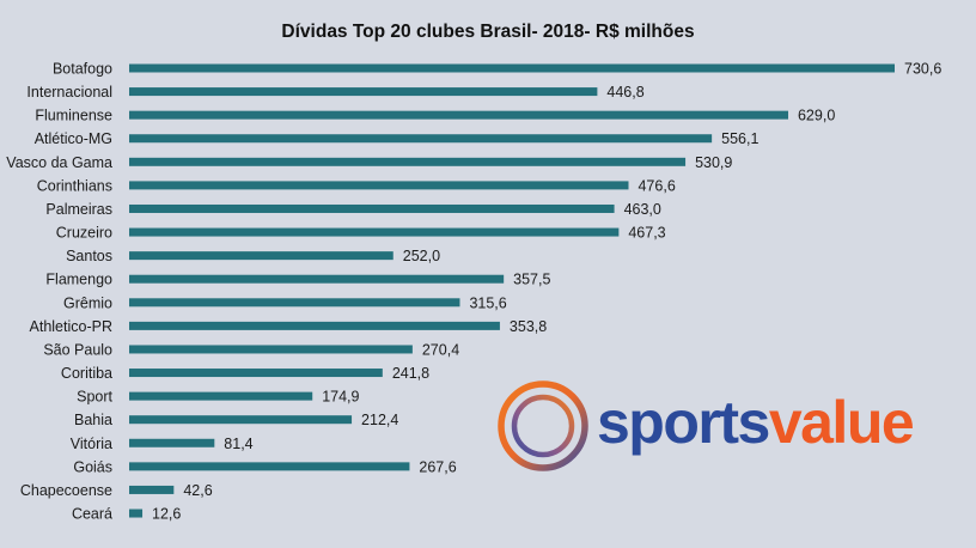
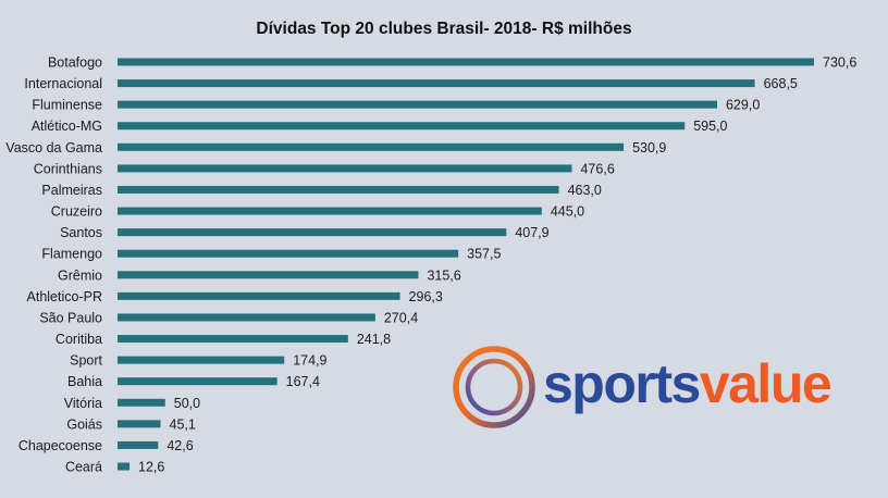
Internacional: 446,8 -> 668,5
Atlético-MG: 556,1 -> 595,0
Cruzeiro: 467,3 -> 445,0
Santos: 252,0 -> 407,9
Athletico-PR: 353,8 -> 296,3
Bahia: 212,4 -> 167,4
Vitória: 81,4 -> 50,0
Goiás: 267,6 -> 45,1
